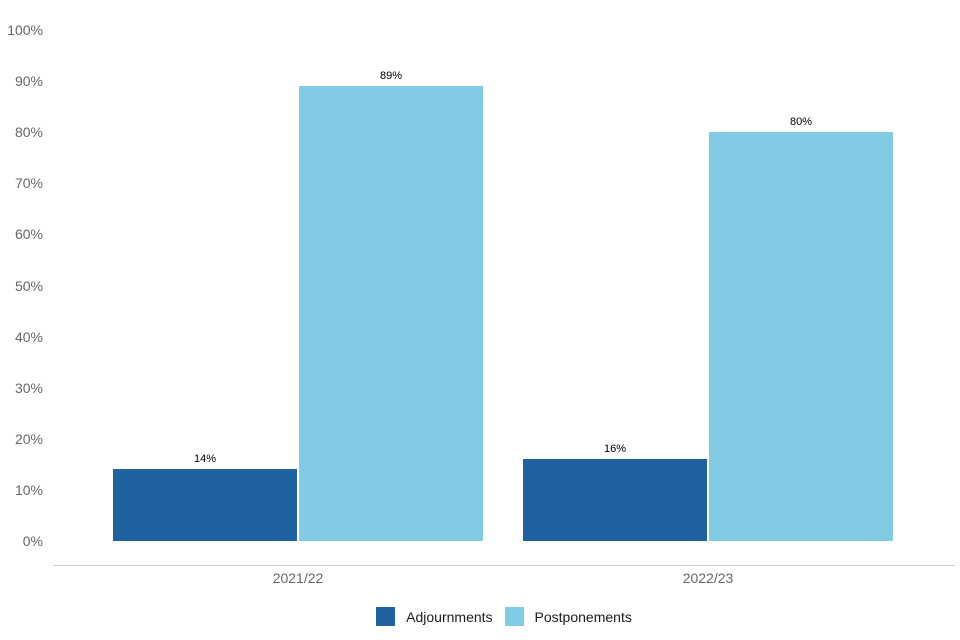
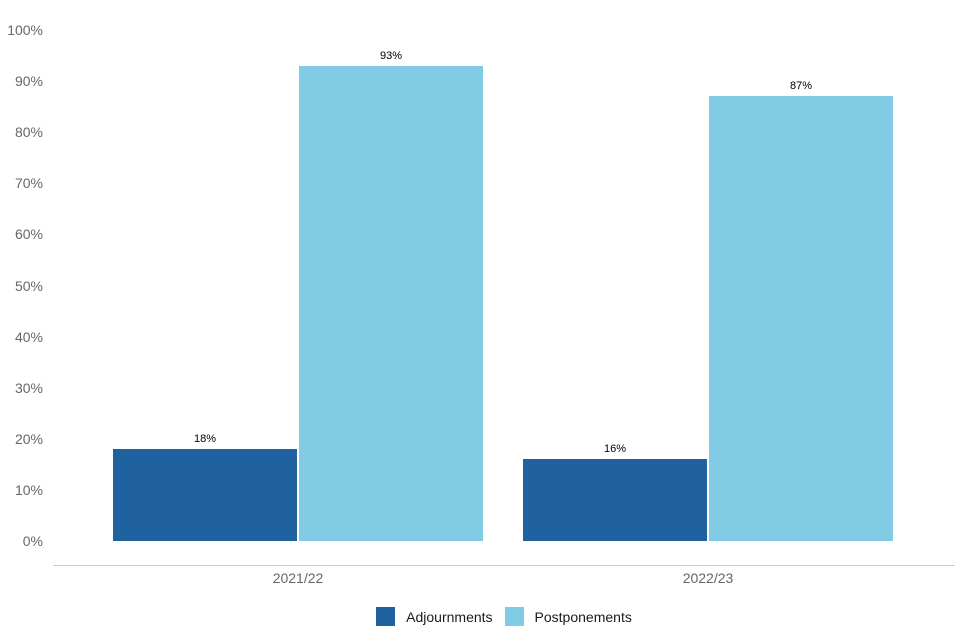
Adjournments/2021/22: 14% -> 18%
Postponements/2021/22: 89% -> 93%
Postponements/2022/23: 80% -> 87%
